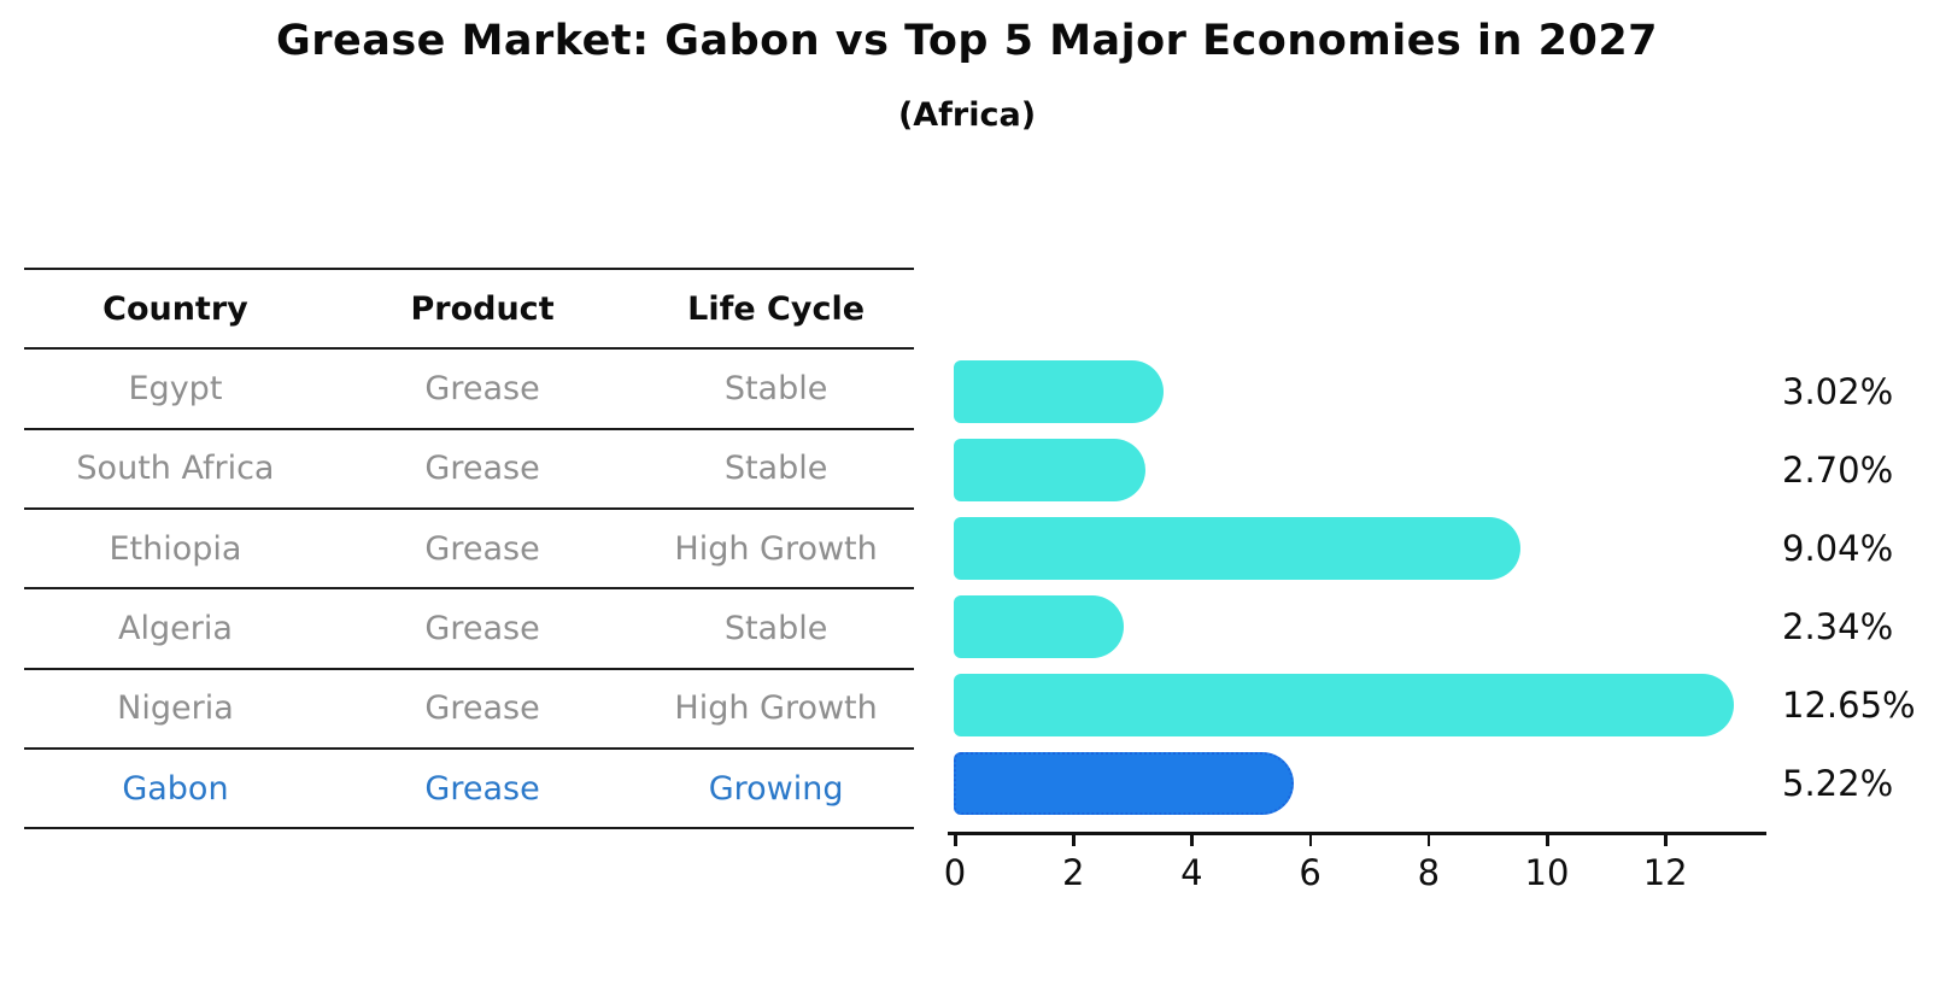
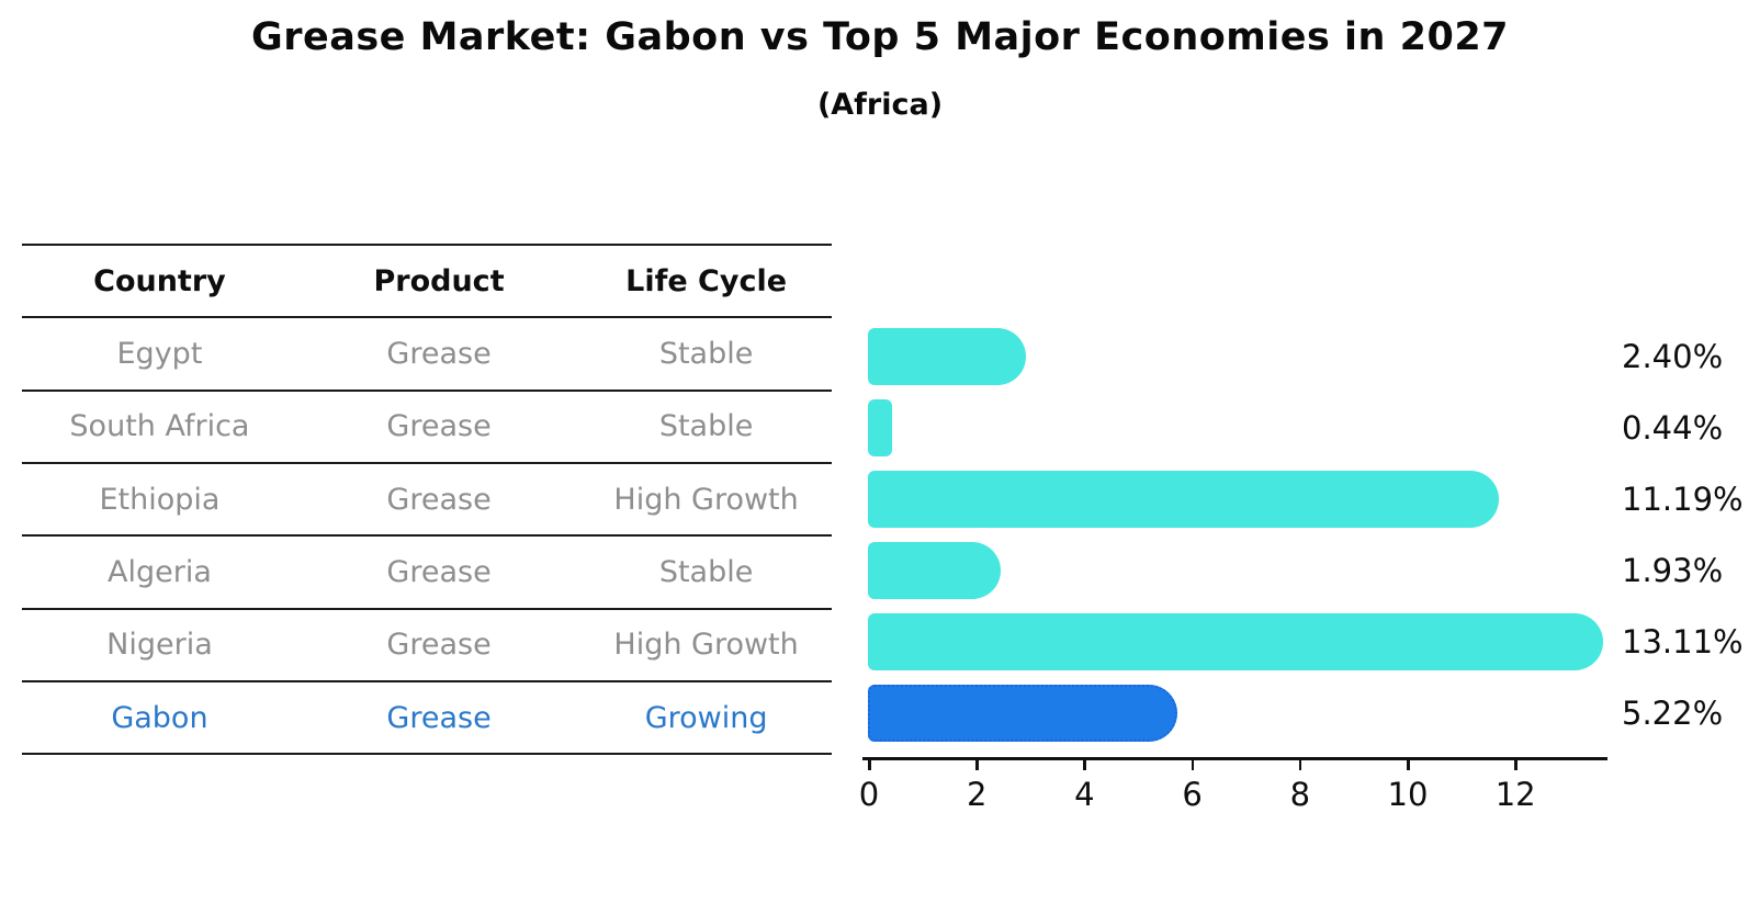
Egypt: 3.02% -> 2.40%
South Africa: 2.70% -> 0.44%
Ethiopia: 9.04% -> 11.19%
Algeria: 2.34% -> 1.93%
Nigeria: 12.65% -> 13.11%
